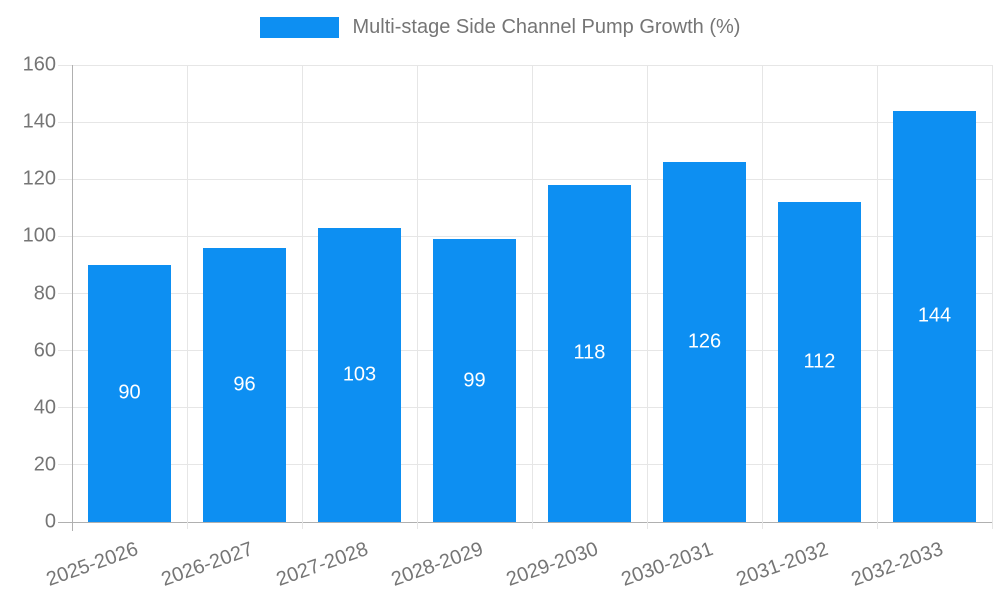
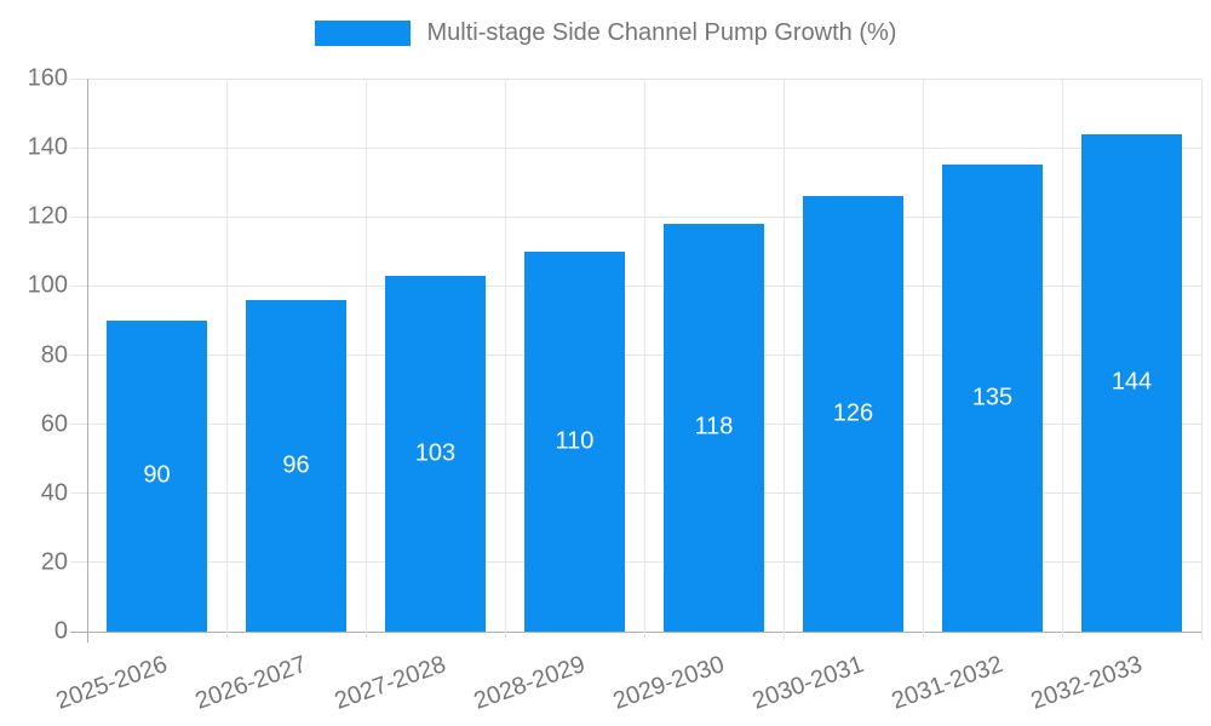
2028-2029: 99 -> 110
2031-2032: 112 -> 135
